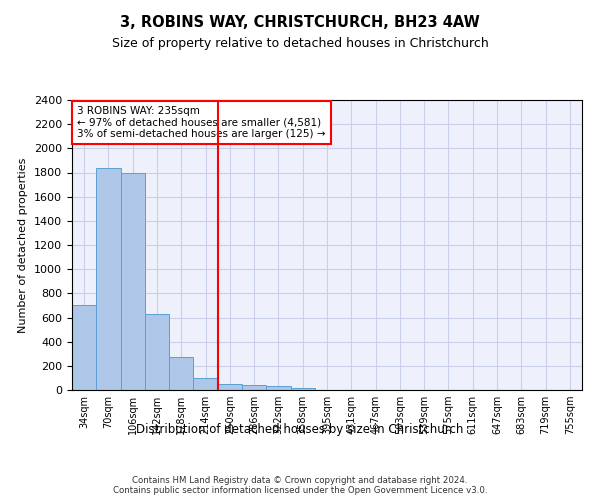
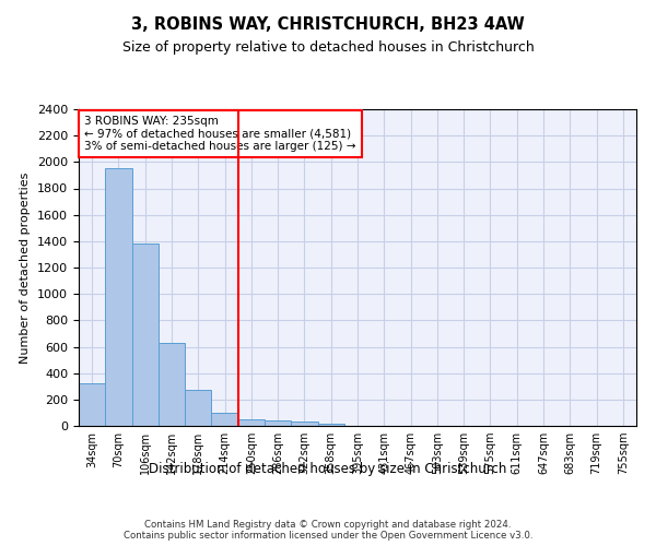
34sqm: 700 -> 320
70sqm: 1840 -> 1950
106sqm: 1800 -> 1380
